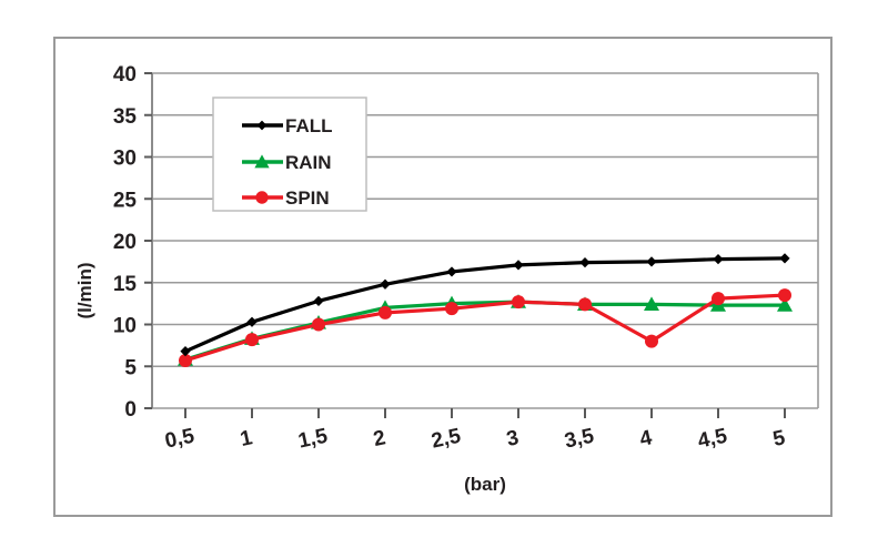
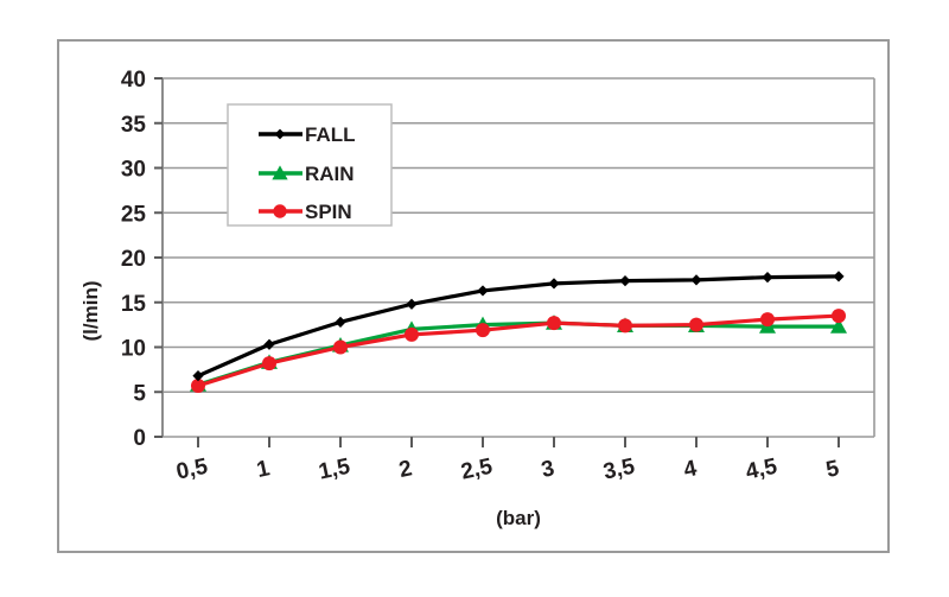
SPIN/4: 8 -> 12
